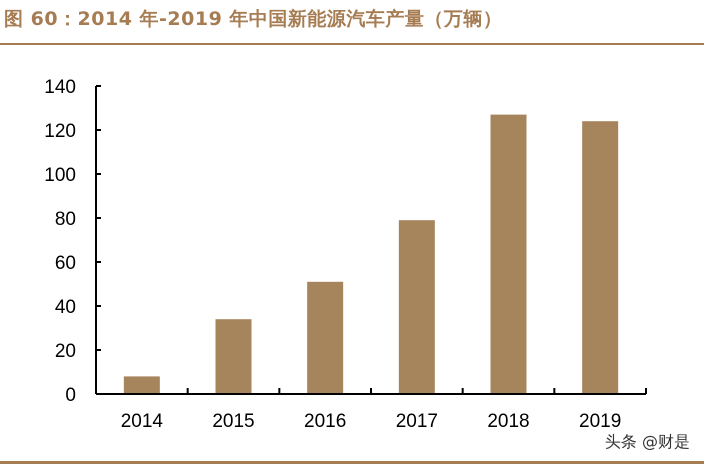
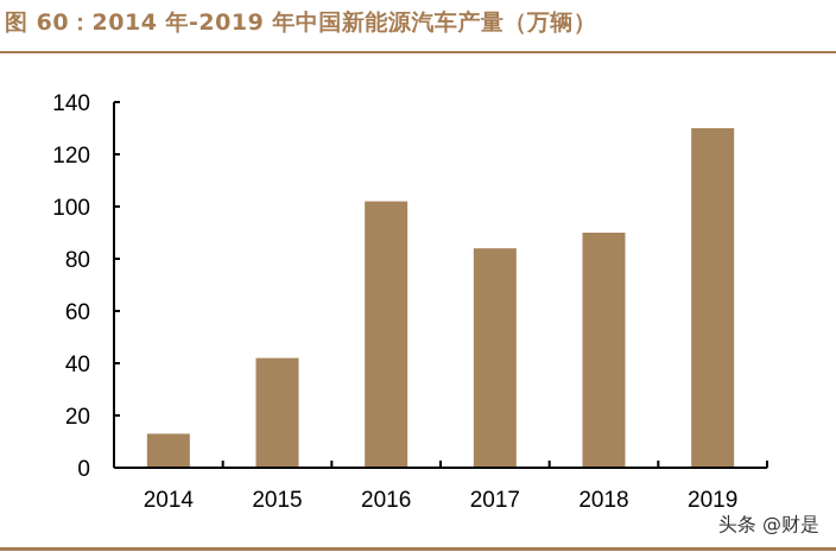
2014: 8 -> 13
2015: 34 -> 42
2016: 51 -> 102
2017: 79 -> 84
2018: 127 -> 90
2019: 124 -> 130
